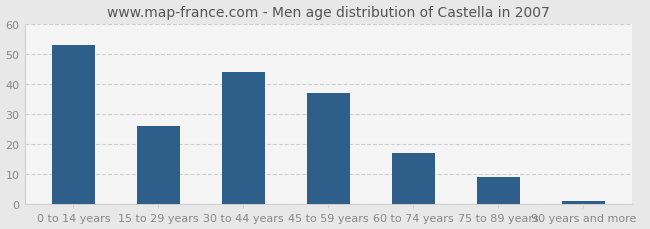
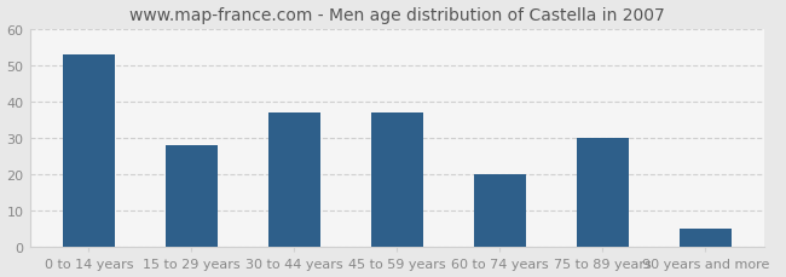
15 to 29 years: 26 -> 28
30 to 44 years: 44 -> 37
60 to 74 years: 17 -> 20
75 to 89 years: 9 -> 30
90 years and more: 1 -> 5
